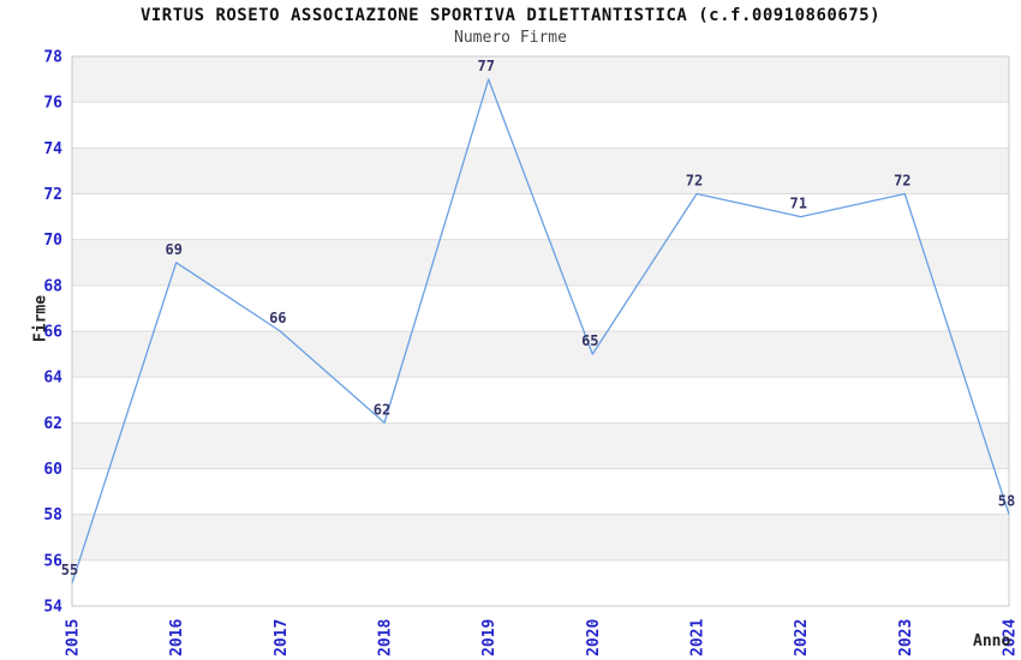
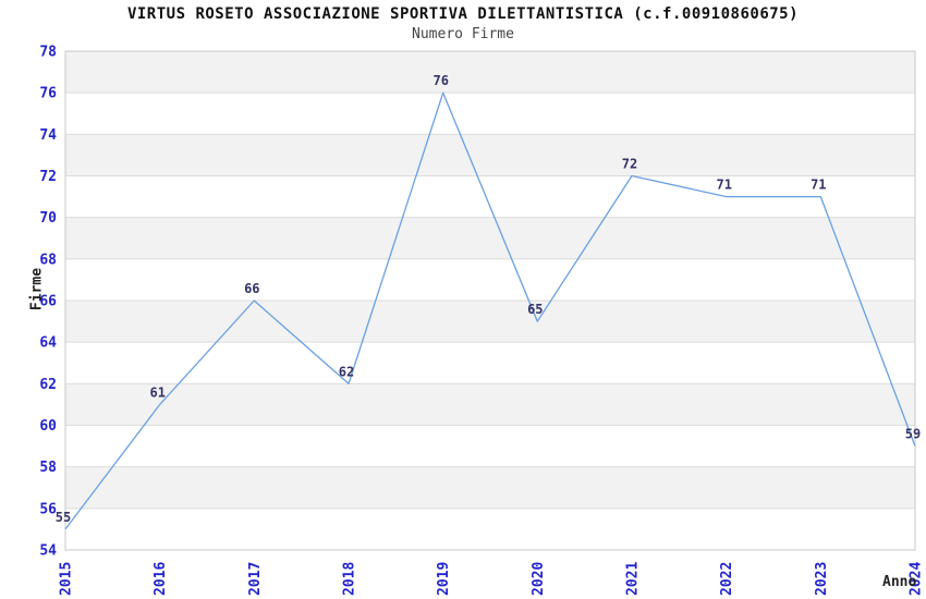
2016: 69 -> 61
2019: 77 -> 76
2023: 72 -> 71
2024: 58 -> 59
